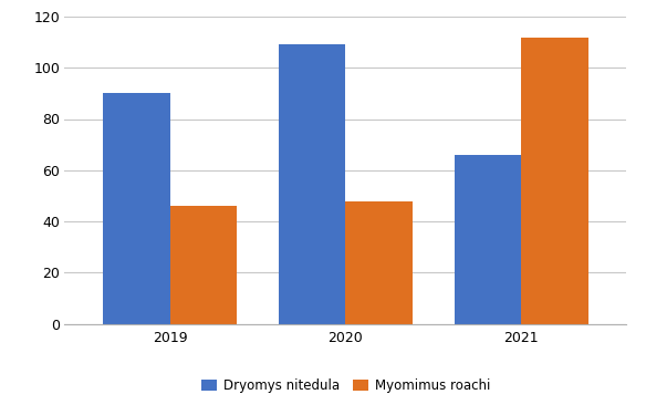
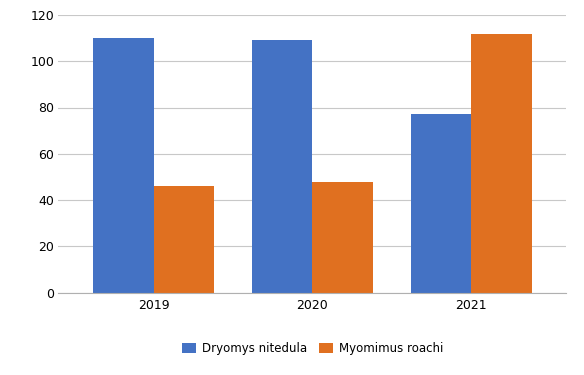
Dryomys nitedula/2019: 90 -> 110
Dryomys nitedula/2021: 66 -> 77
